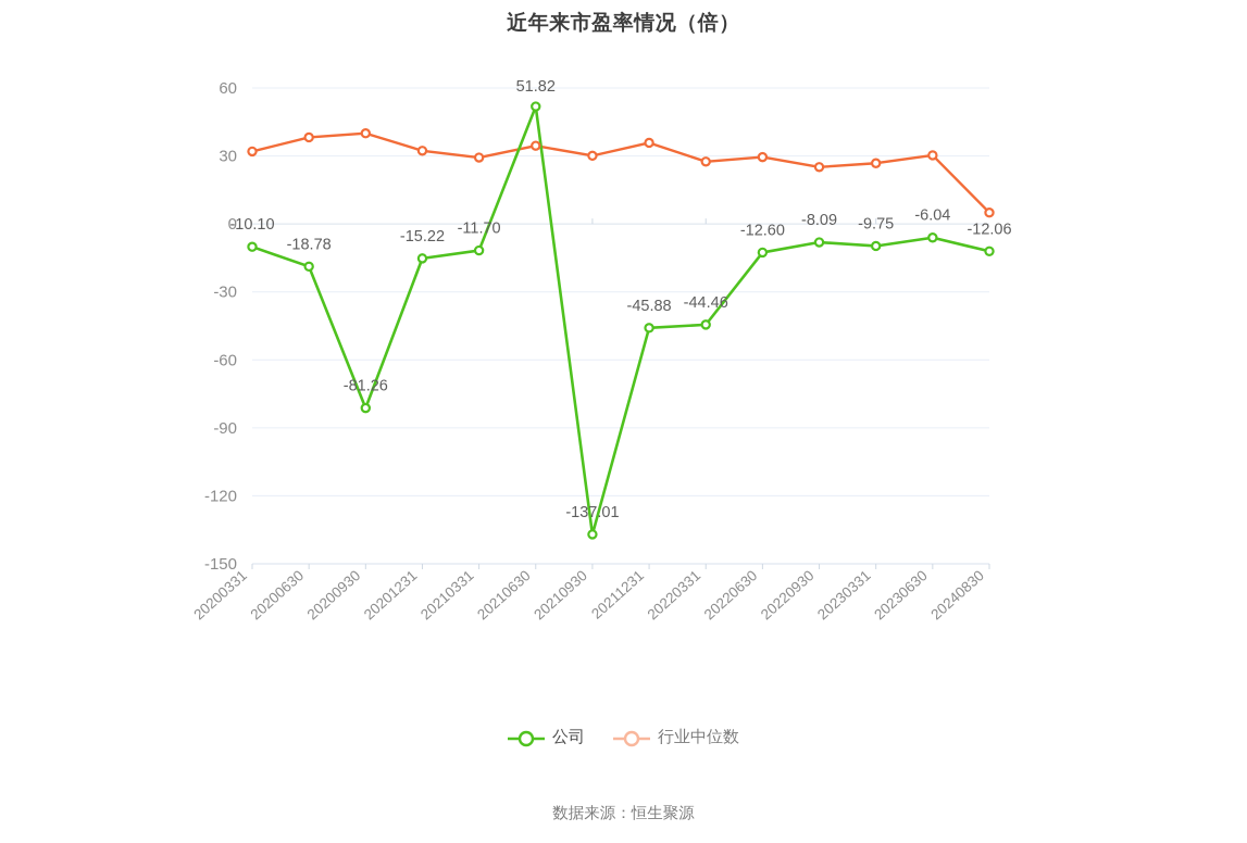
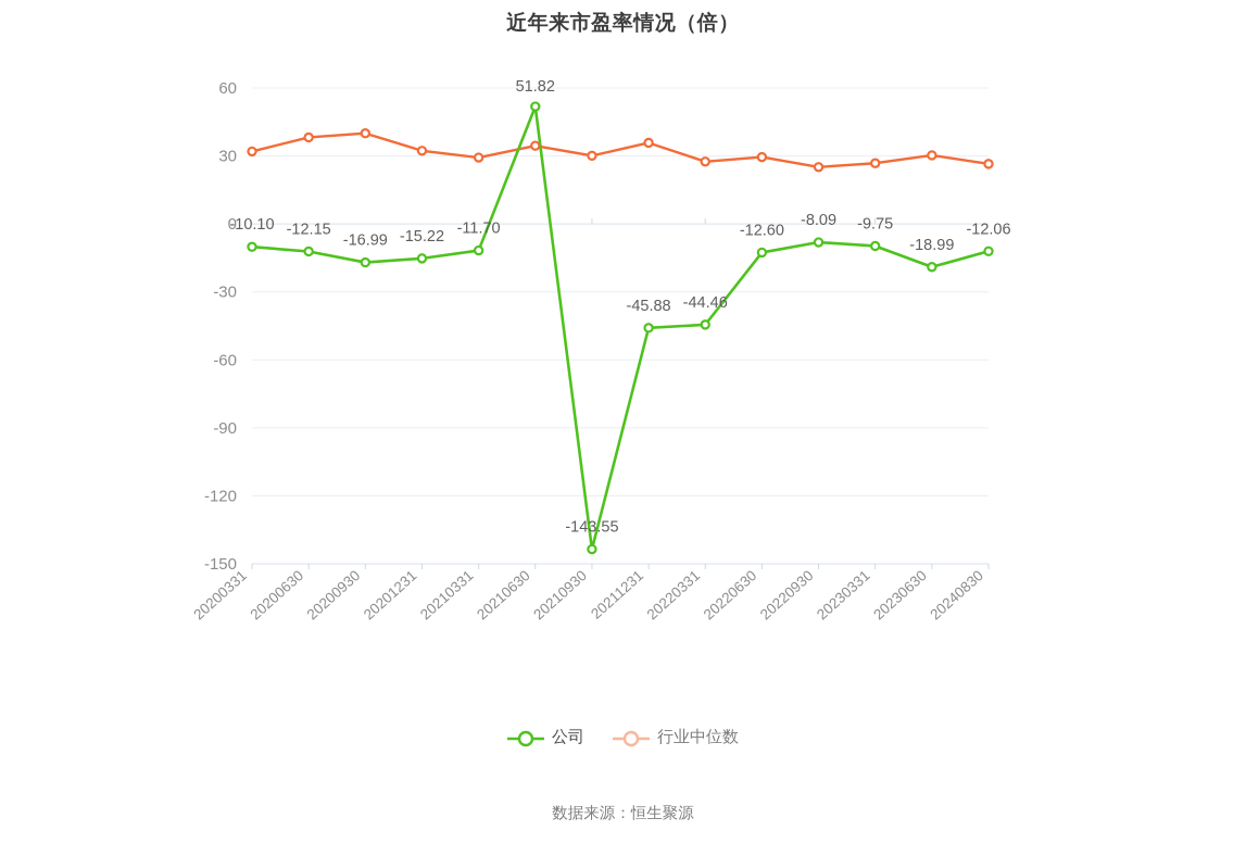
公司/20200630: -18.78 -> -12.15
公司/20200930: -81.26 -> -16.99
公司/20210930: -137.01 -> -143.55
公司/20230630: -6.04 -> -18.99
行业中位数/20240830: 5 -> 26
